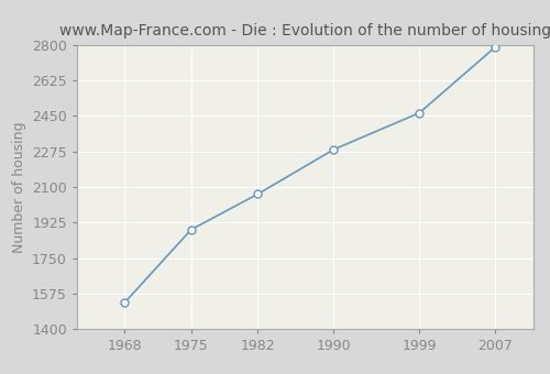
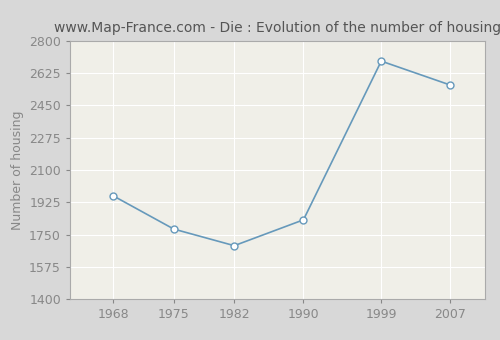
1968: 1530 -> 1960
1975: 1890 -> 1780
1982: 2060 -> 1690
1990: 2280 -> 1830
1999: 2460 -> 2690
2007: 2790 -> 2560
